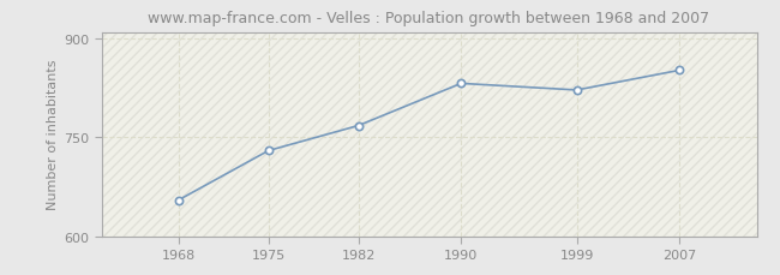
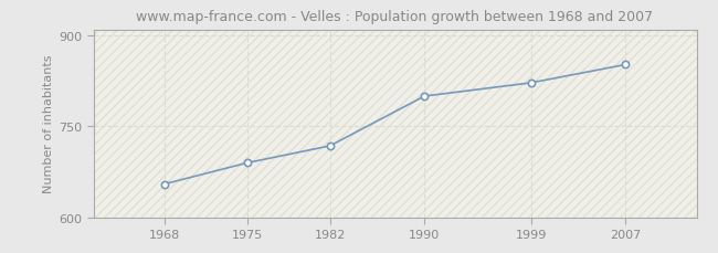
1975: 730 -> 690
1982: 768 -> 718
1990: 832 -> 800
